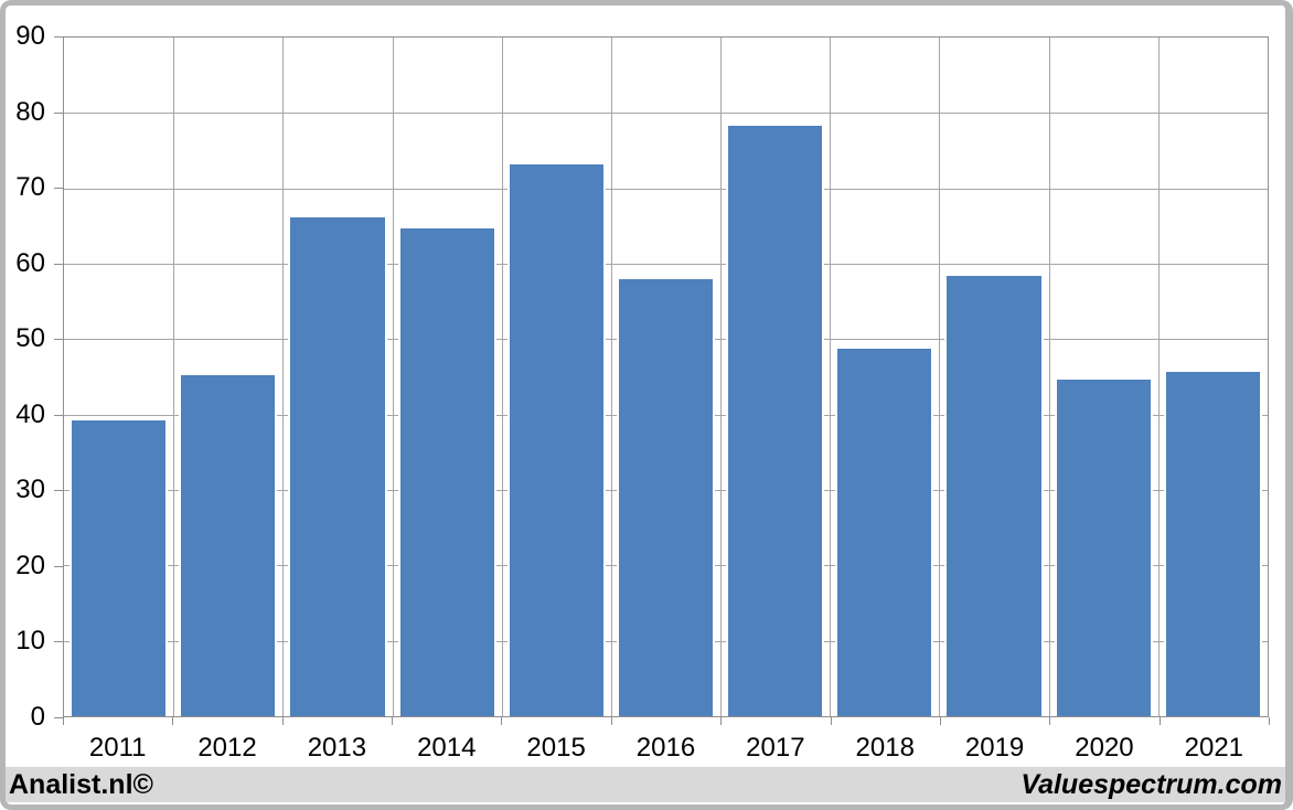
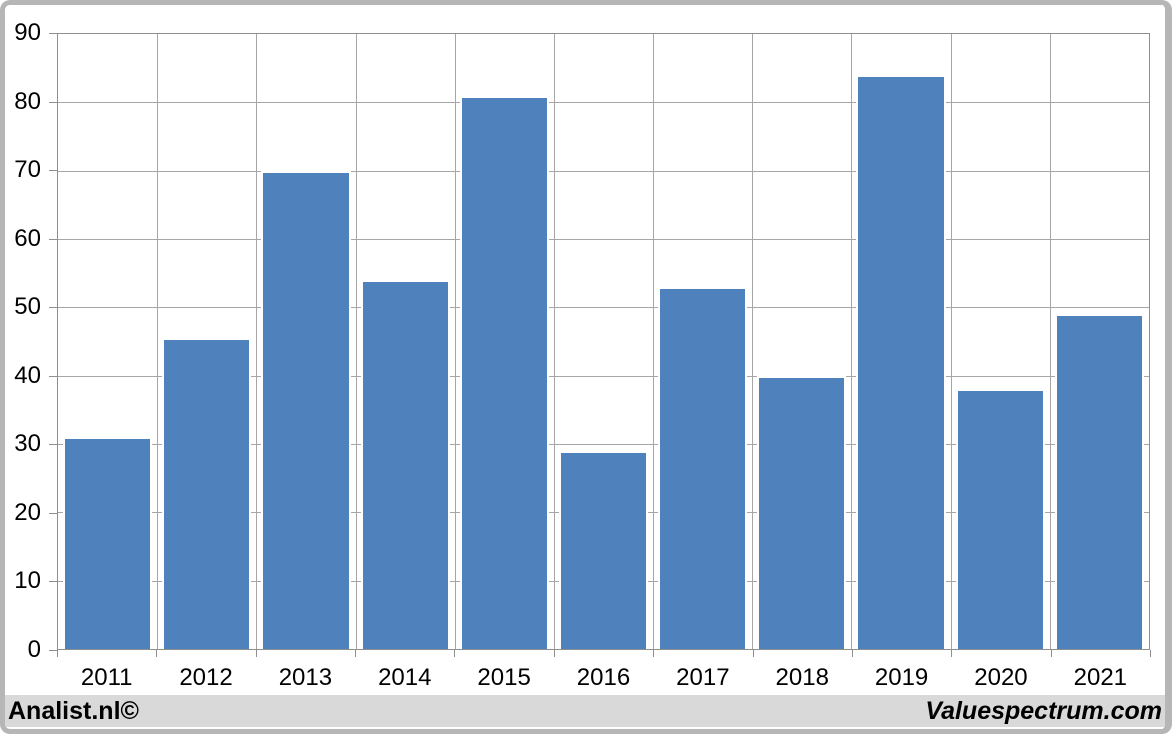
2011: 40 -> 31
2013: 66 -> 70
2014: 65 -> 54
2015: 74 -> 81
2016: 58 -> 29
2017: 79 -> 53
2018: 49 -> 40
2019: 59 -> 84
2020: 45 -> 38
2021: 46 -> 49
